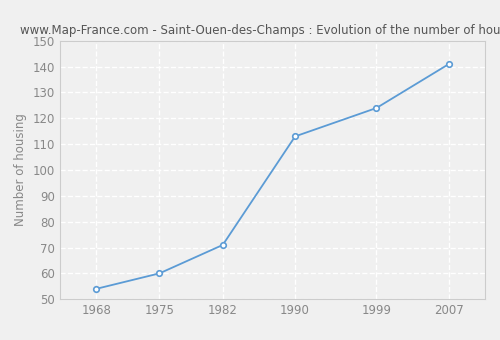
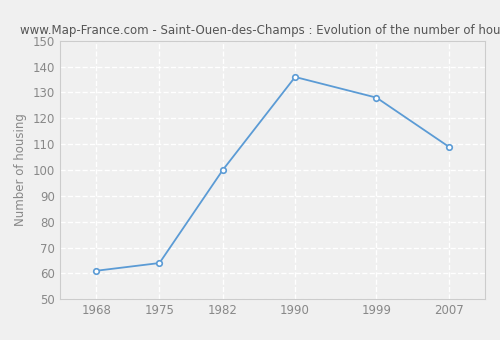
1968: 54 -> 61
1975: 60 -> 64
1982: 71 -> 100
1990: 113 -> 136
1999: 124 -> 128
2007: 141 -> 109
